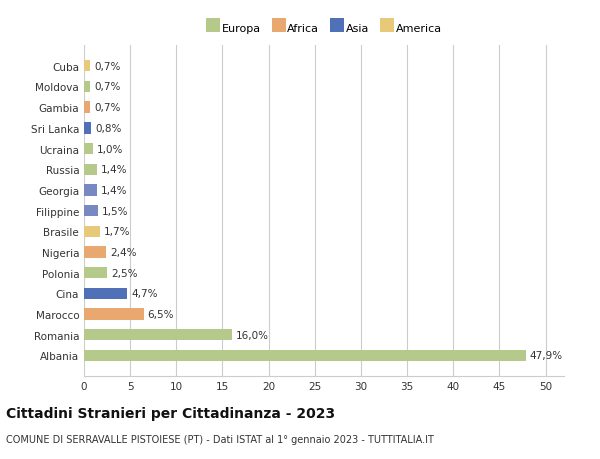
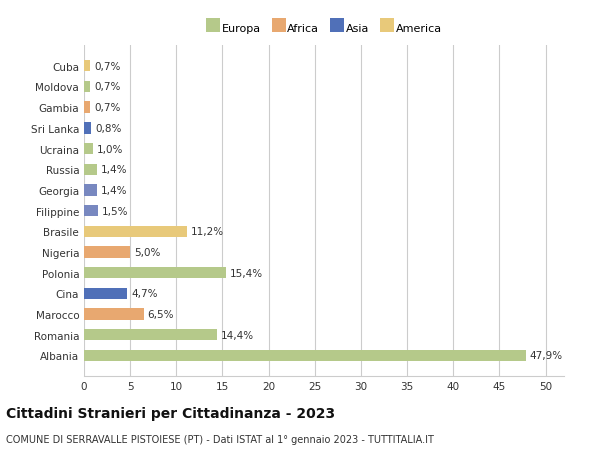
Brasile: 1,7% -> 11,2%
Nigeria: 2,4% -> 5,0%
Polonia: 2,5% -> 15,4%
Romania: 16,0% -> 14,4%
